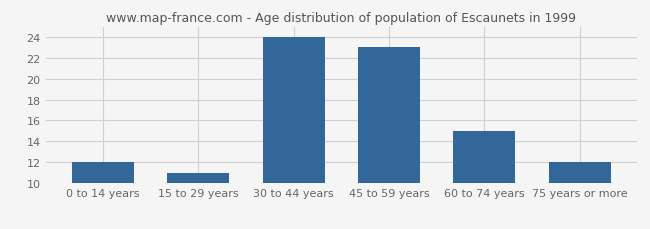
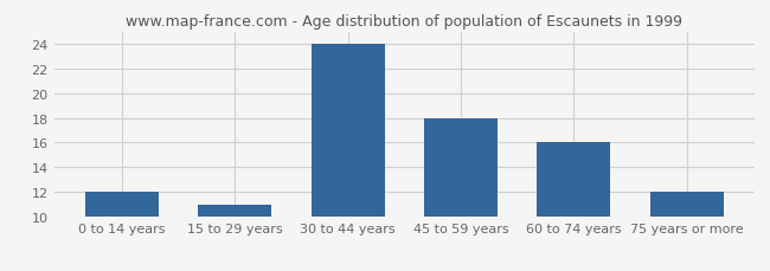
45 to 59 years: 23 -> 18
60 to 74 years: 15 -> 16
